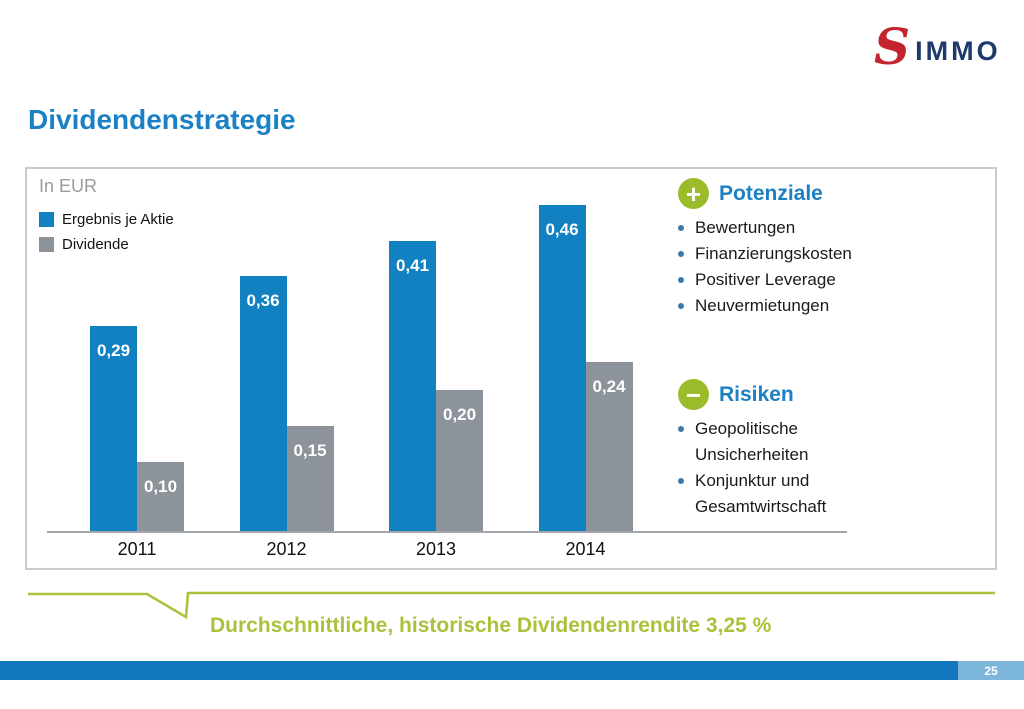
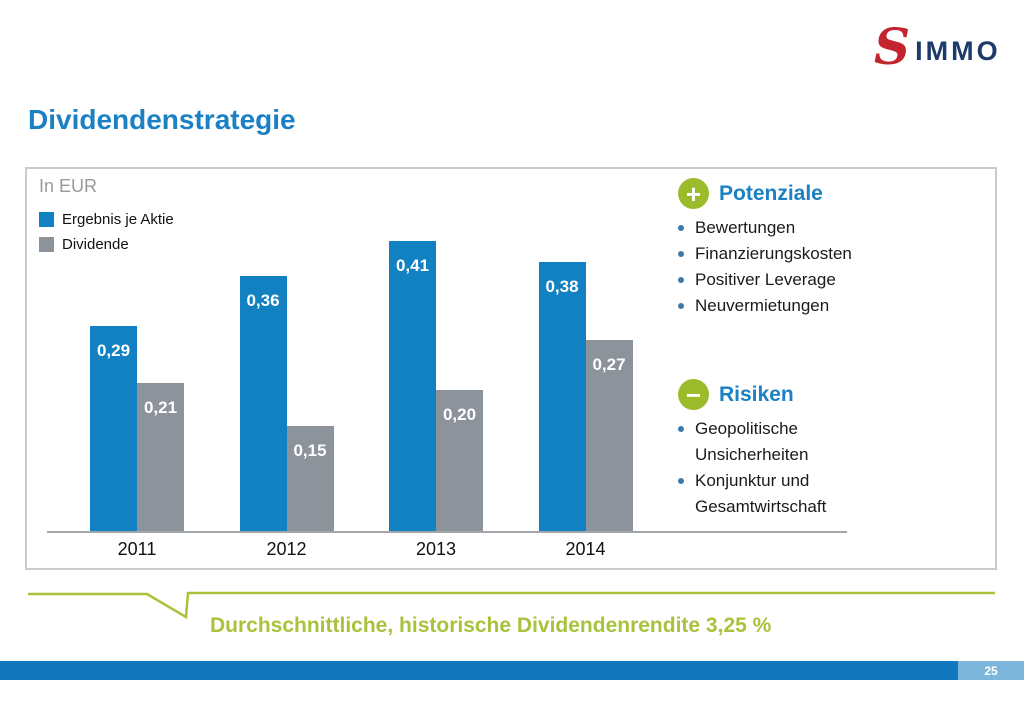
Dividende/2011: 0,10 -> 0,21
Ergebnis je Aktie/2014: 0,46 -> 0,38
Dividende/2014: 0,24 -> 0,27
